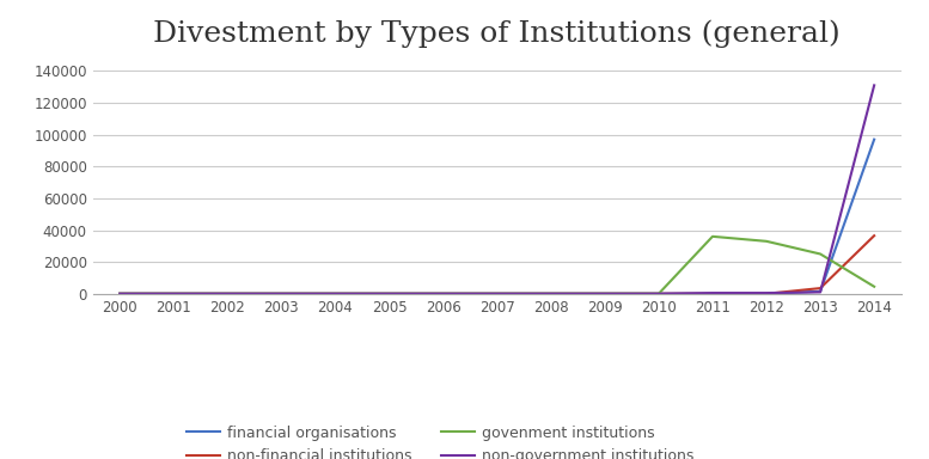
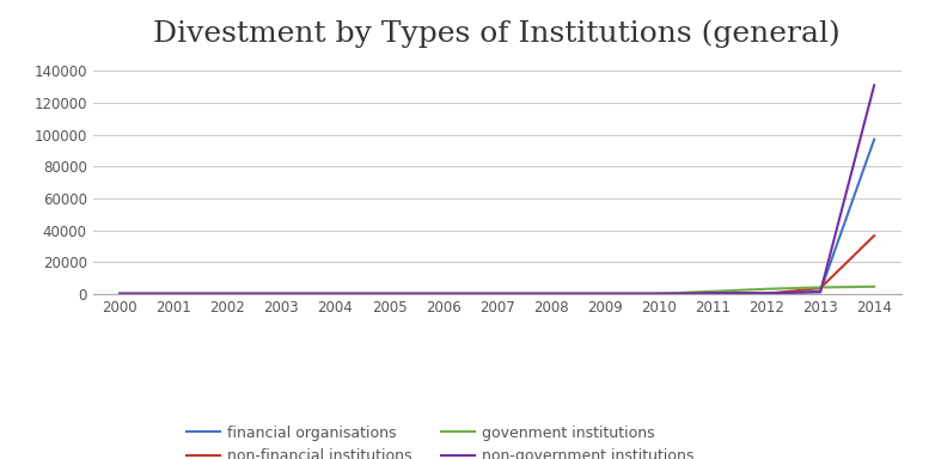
govenment institutions/2011: 36000 -> 2000
govenment institutions/2012: 33000 -> 3000
govenment institutions/2013: 25000 -> 4000
